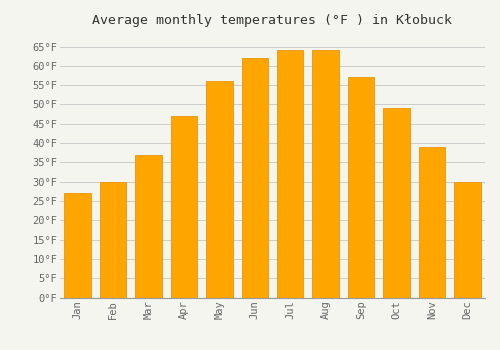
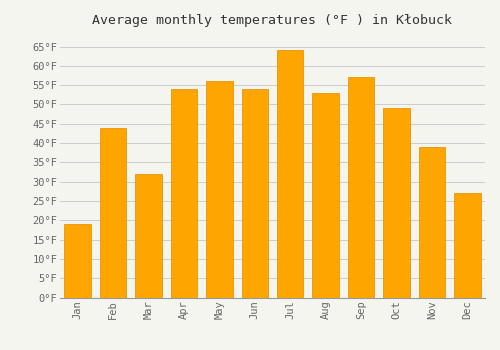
Jan: 27°F -> 19°F
Feb: 30°F -> 44°F
Mar: 37°F -> 32°F
Apr: 47°F -> 54°F
Jun: 62°F -> 54°F
Aug: 64°F -> 53°F
Dec: 30°F -> 27°F
